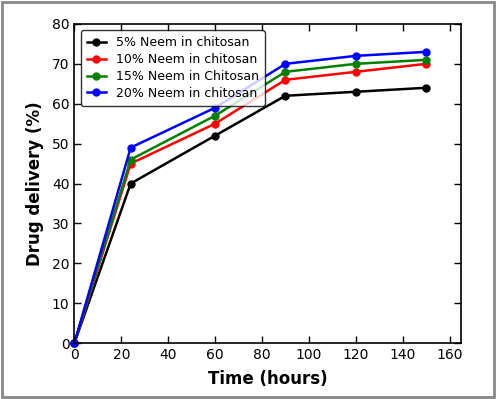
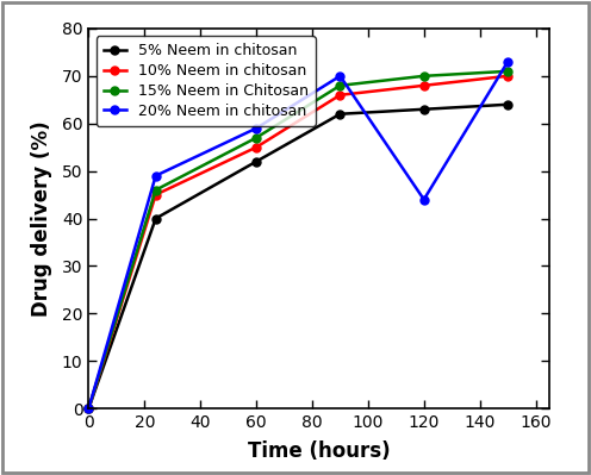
20% Neem in chitosan/120: 72 -> 44
